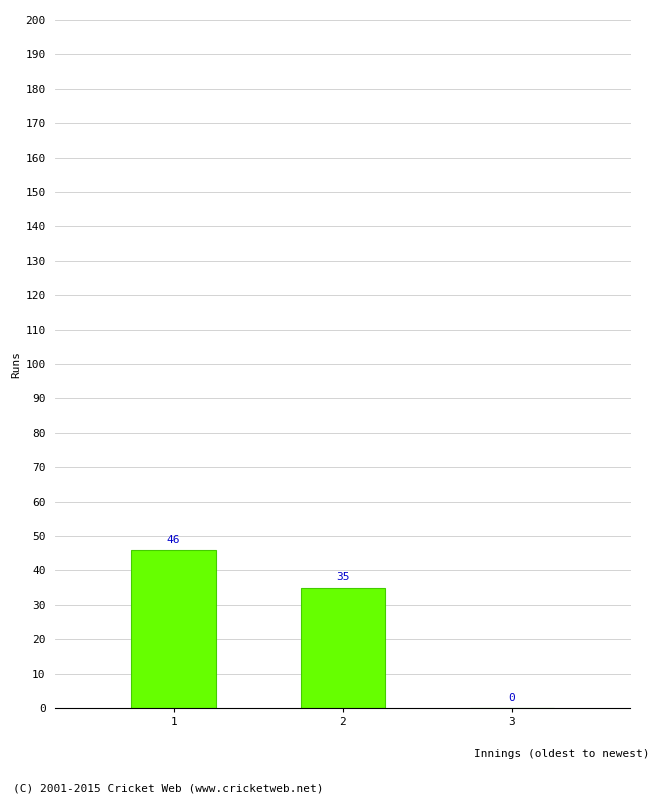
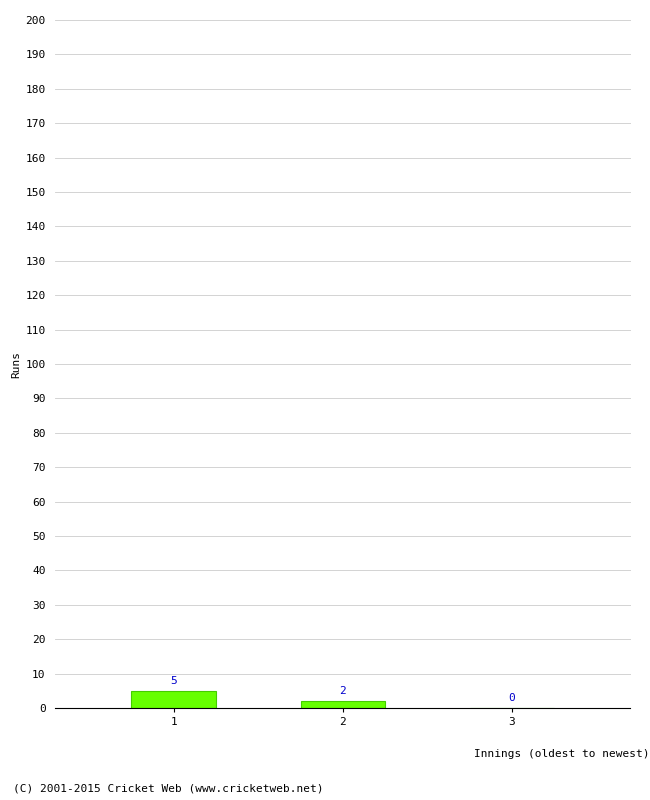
1: 46 -> 5
2: 35 -> 2
